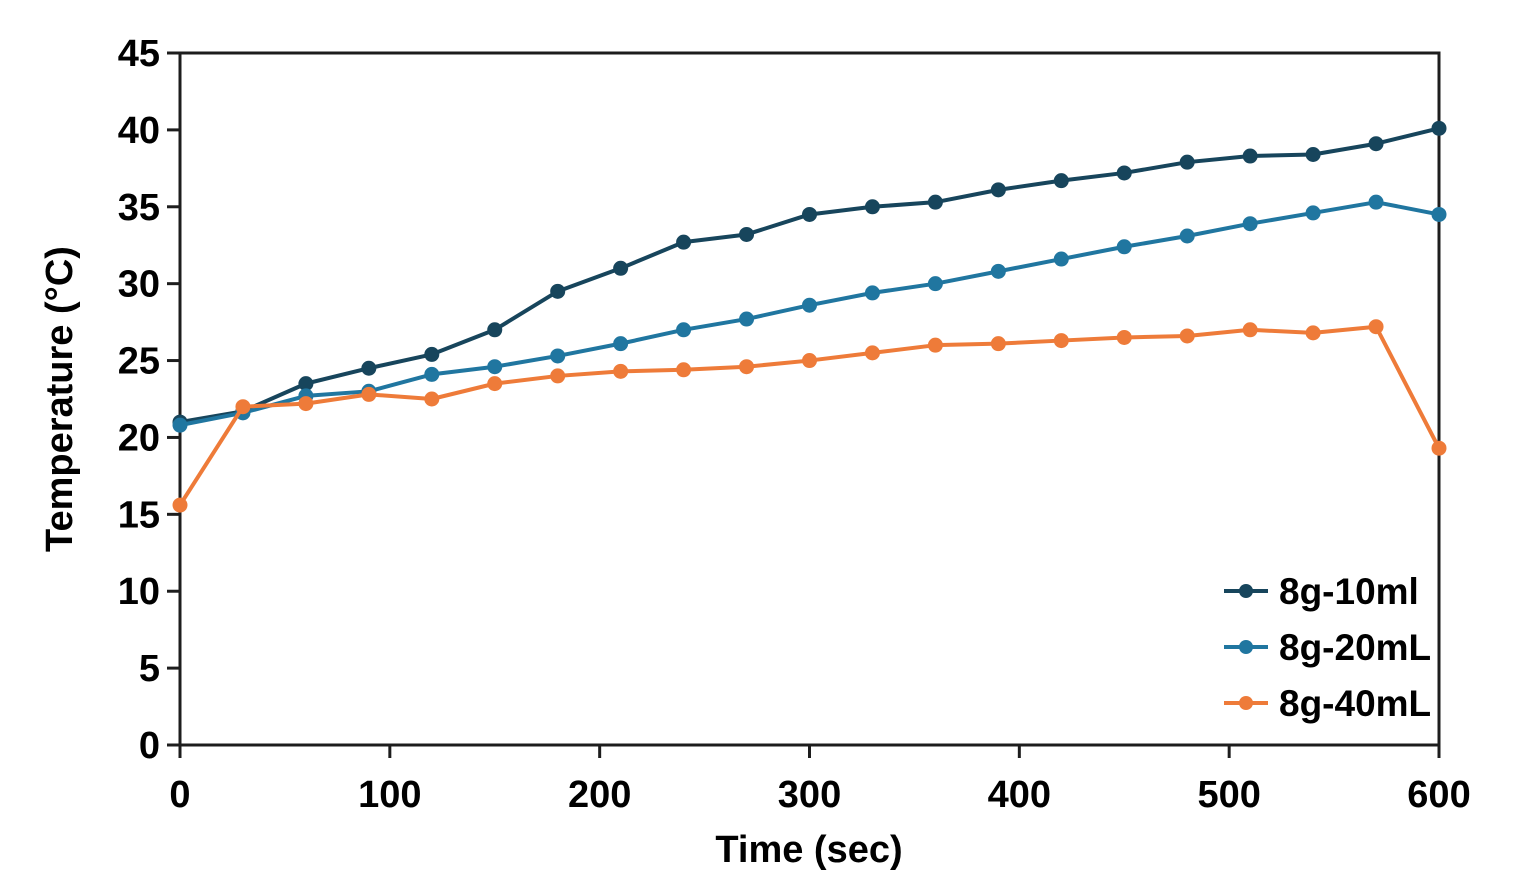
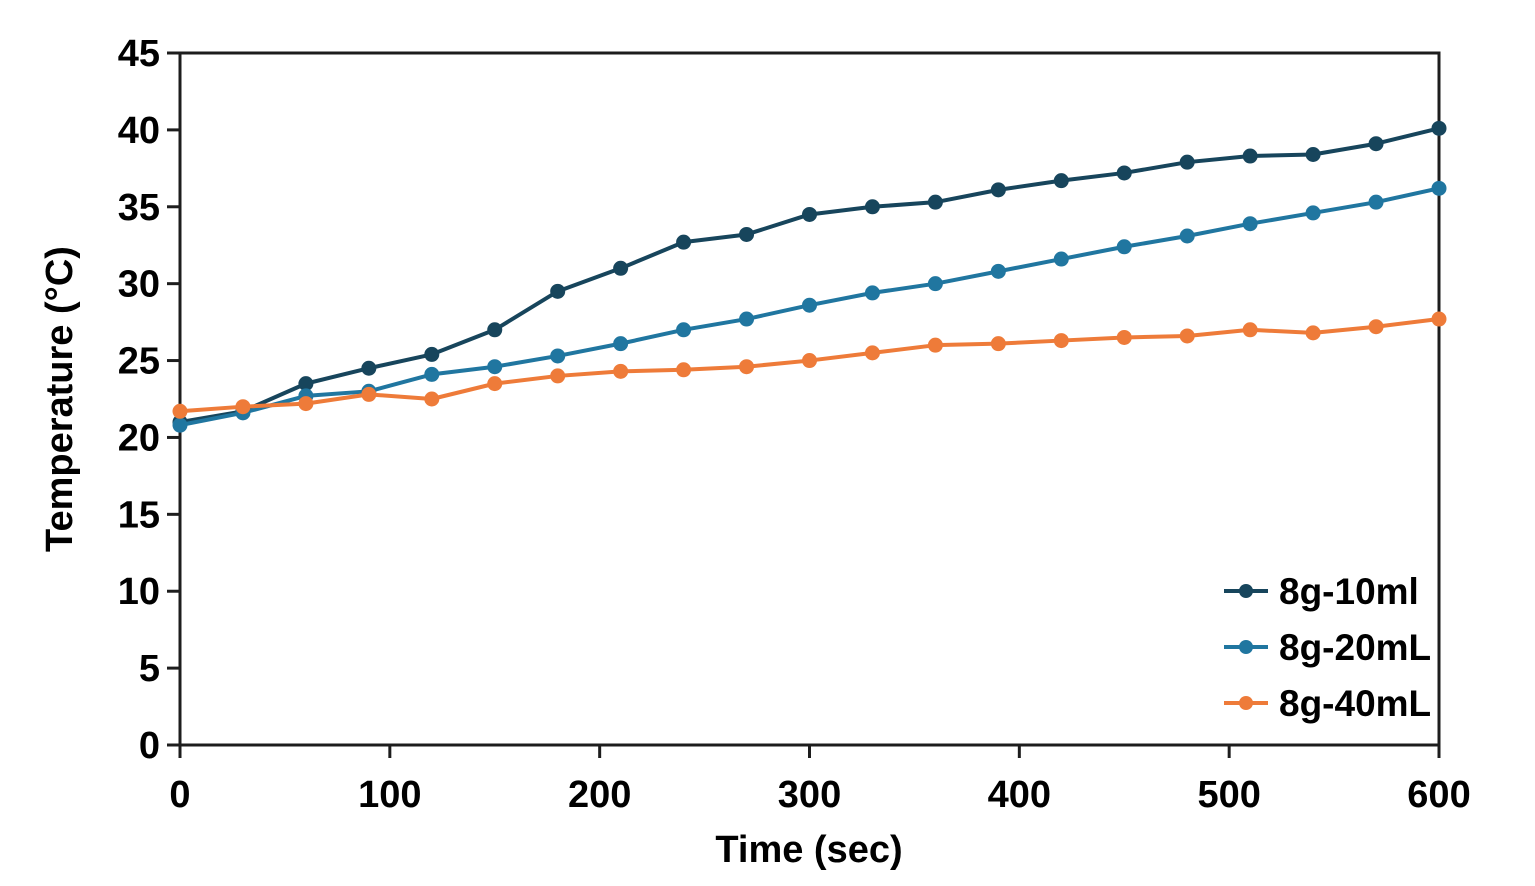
8g-40mL/0: 15.6 -> 21.7
8g-20mL/600: 34.5 -> 36.2
8g-40mL/600: 19.3 -> 27.7
